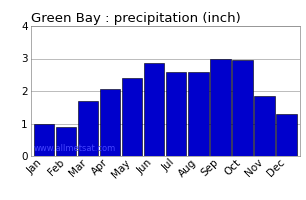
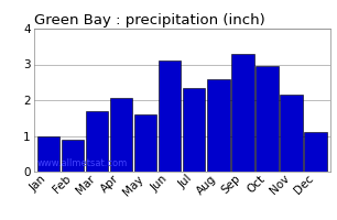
May: 2.40 -> 1.60
Jun: 2.85 -> 3.10
Jul: 2.60 -> 2.35
Sep: 3.00 -> 3.30
Nov: 1.85 -> 2.15
Dec: 1.30 -> 1.10
